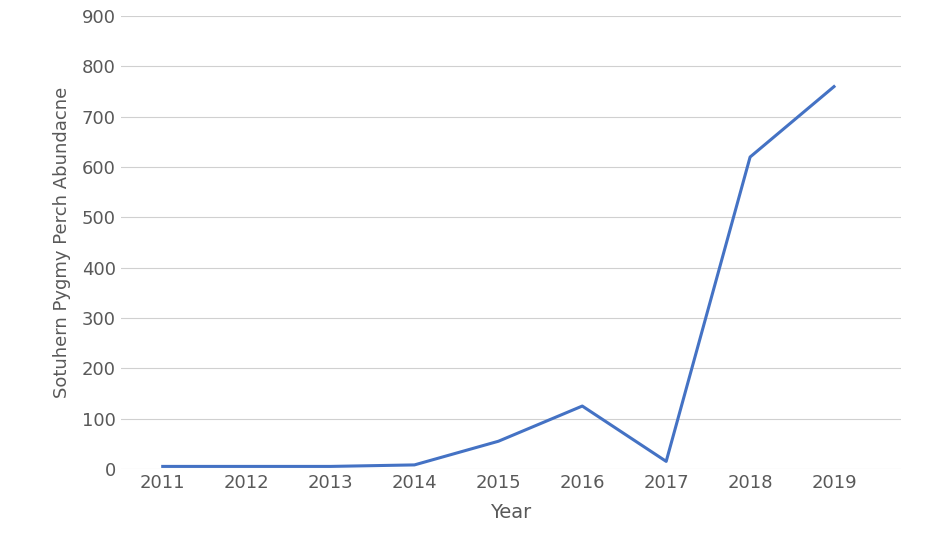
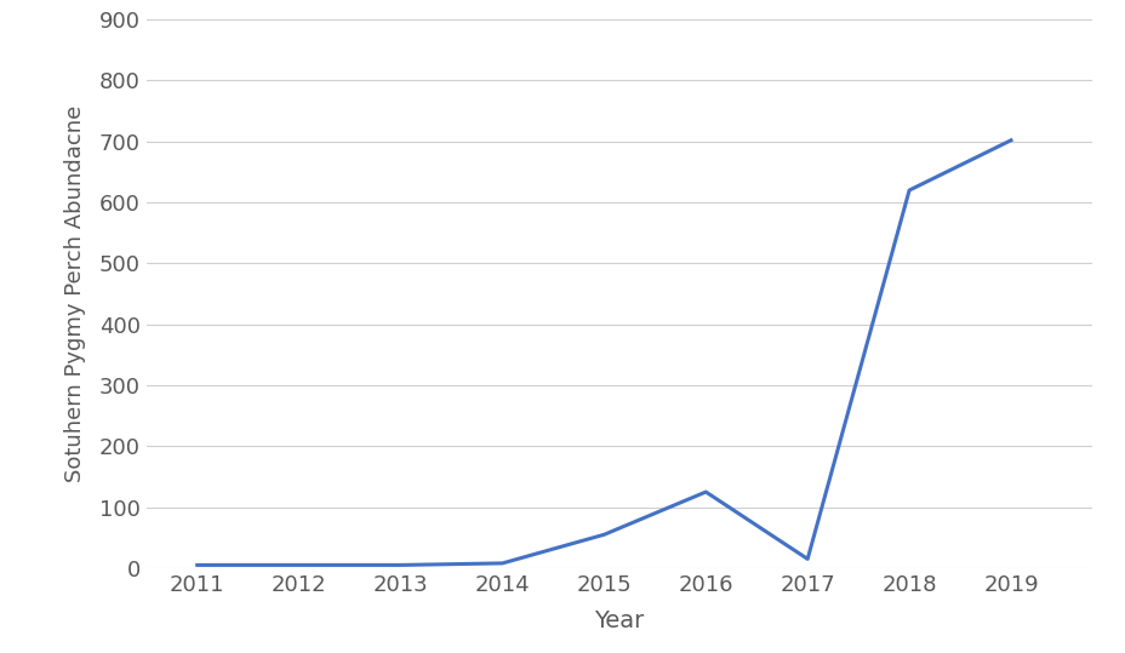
2019: 760 -> 702
